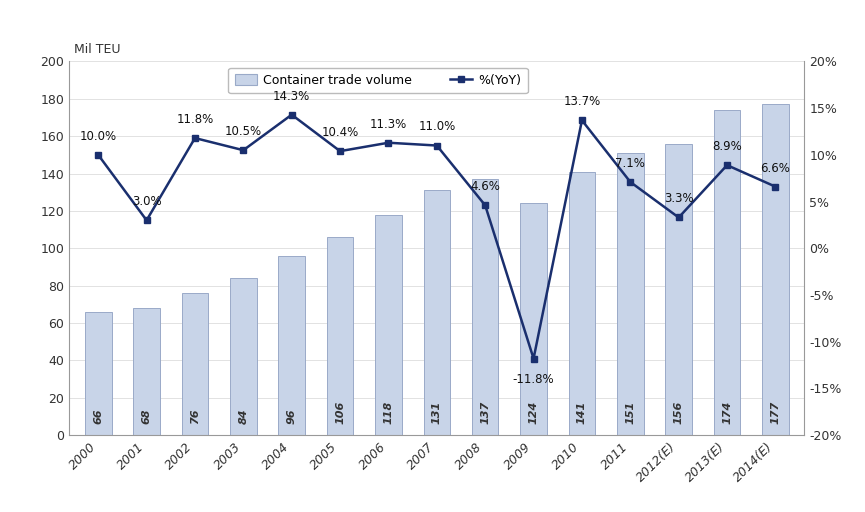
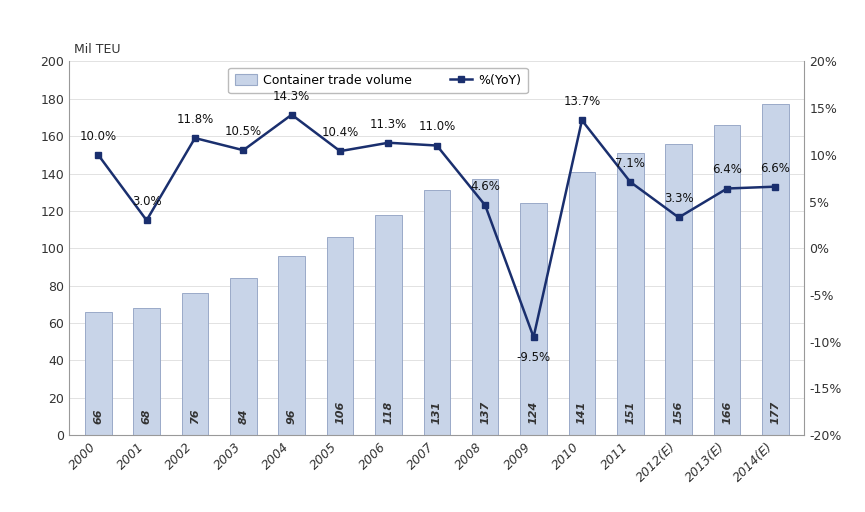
%(YoY)/2009: -11.8% -> -9.5%
Container trade volume/2013(E): 174 -> 166
%(YoY)/2013(E): 8.9% -> 6.4%
